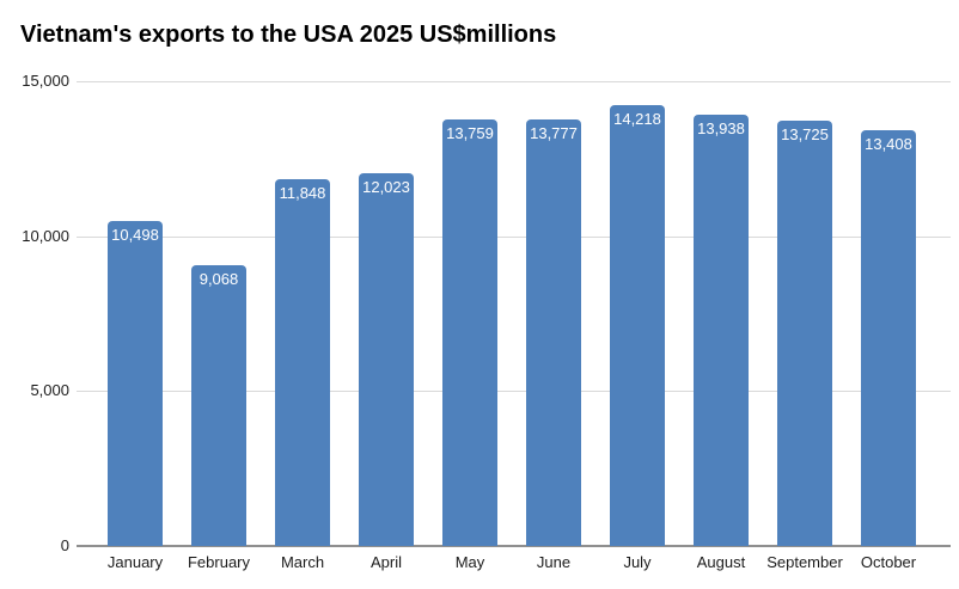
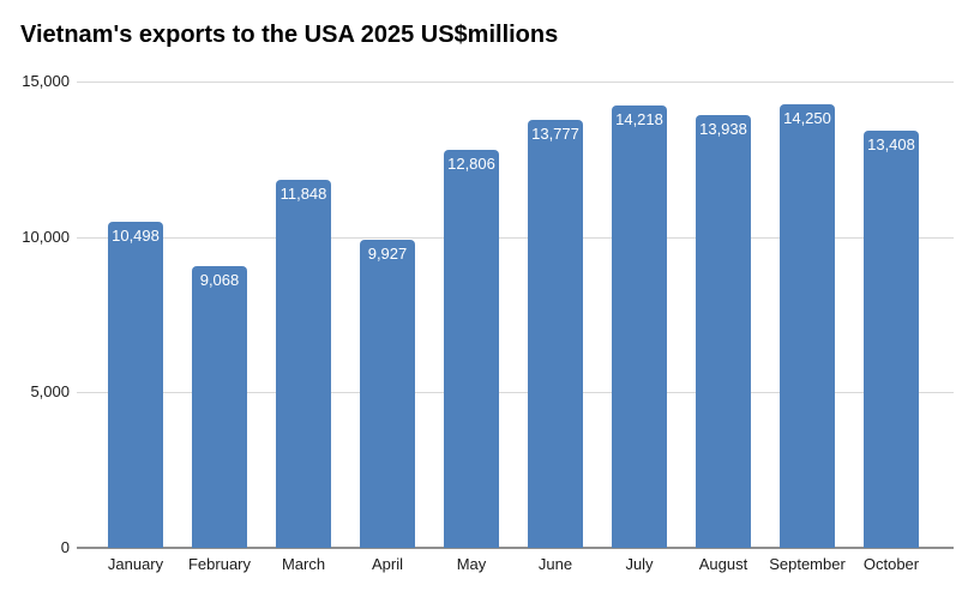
April: 12,023 -> 9,927
May: 13,759 -> 12,806
September: 13,725 -> 14,250
